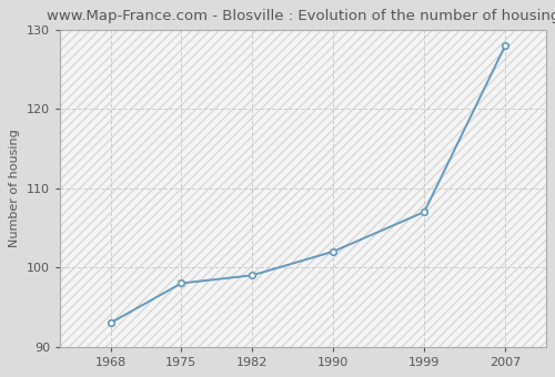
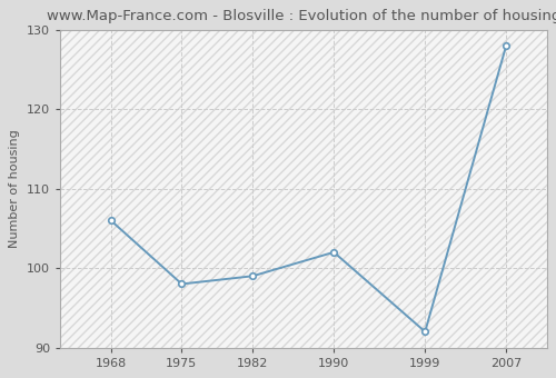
1968: 93 -> 106
1999: 107 -> 92
